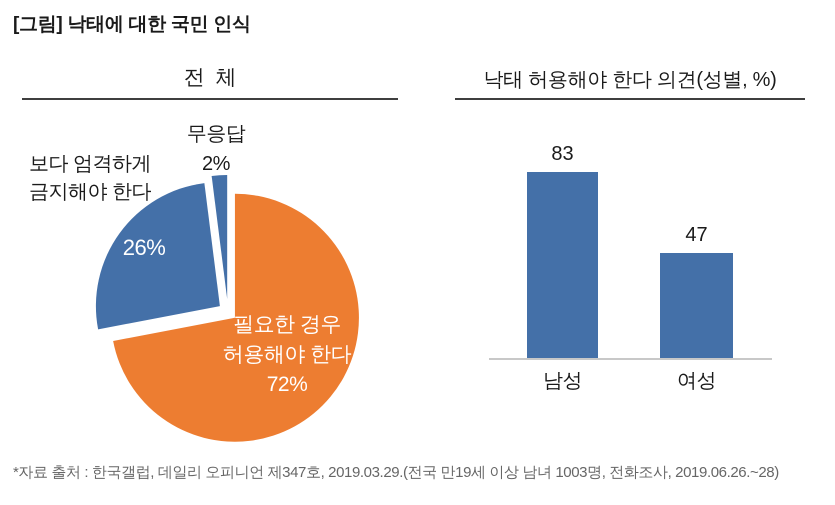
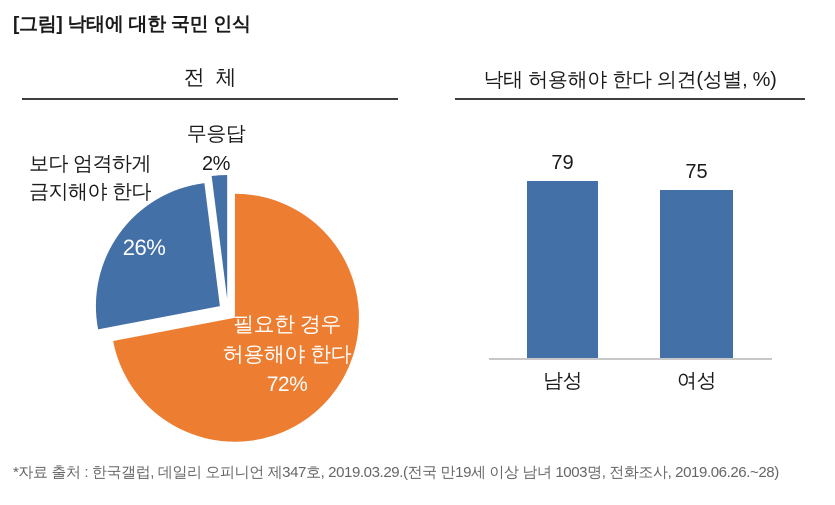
낙태 허용해야 한다 의견(성별, %)/남성: 83 -> 79
낙태 허용해야 한다 의견(성별, %)/여성: 47 -> 75
